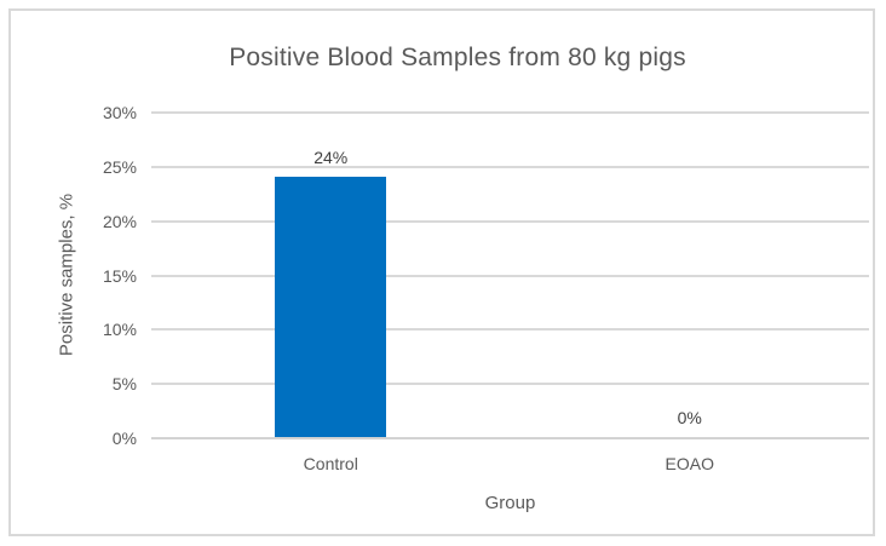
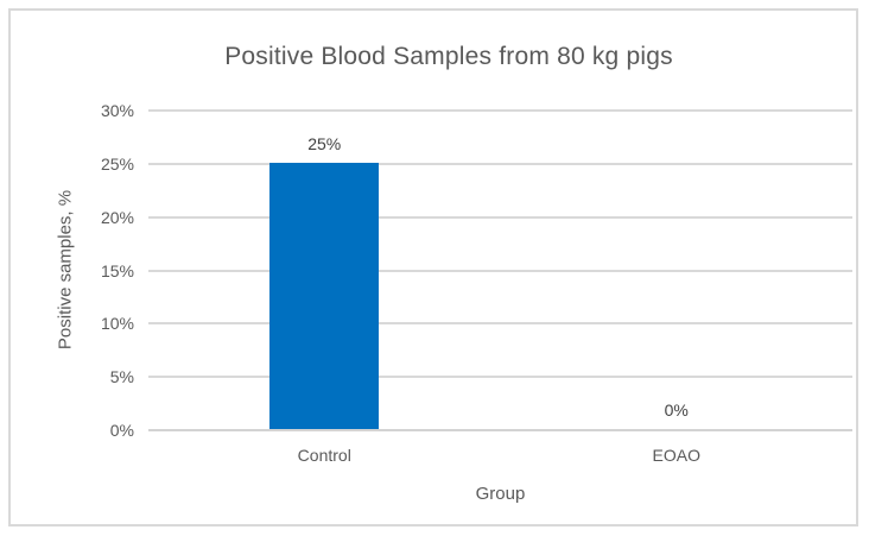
Control: 24% -> 25%
